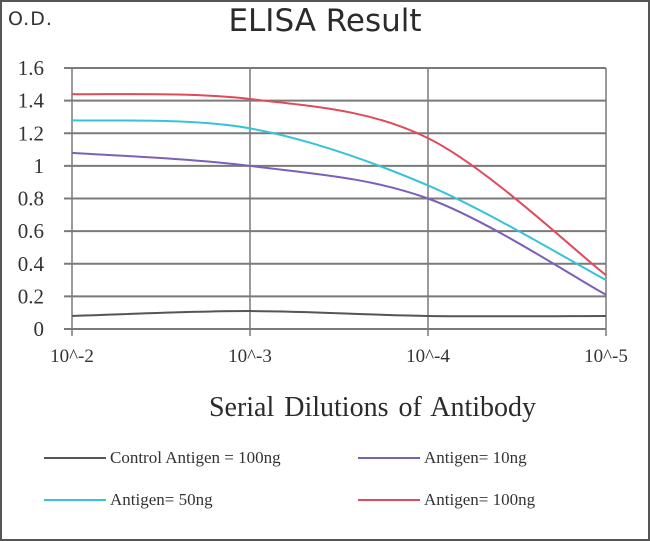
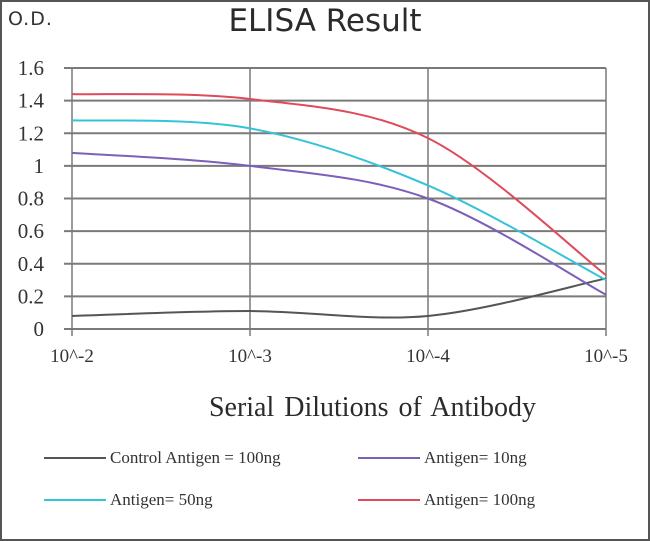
Control Antigen = 100ng/10^-5: 0.08 -> 0.31
